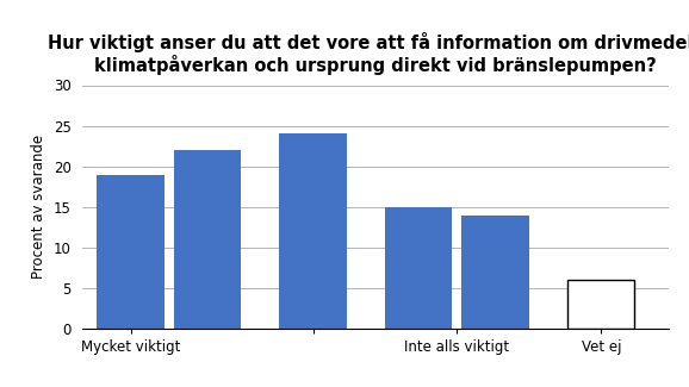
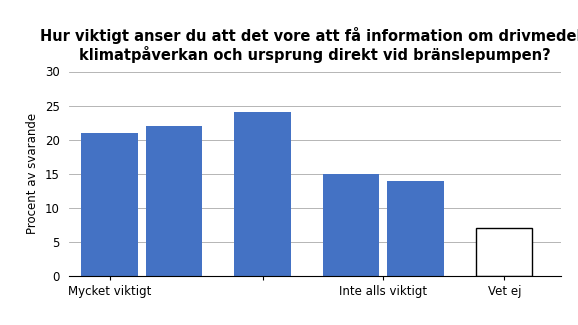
Mycket viktigt: 19 -> 21
Vet ej: 6 -> 7
